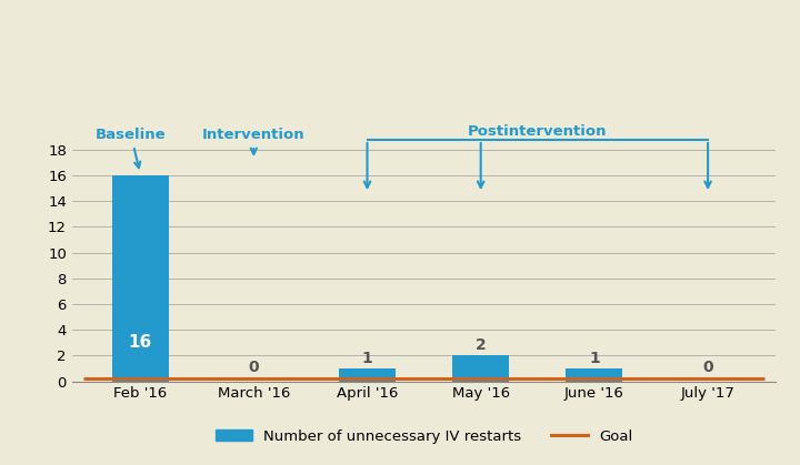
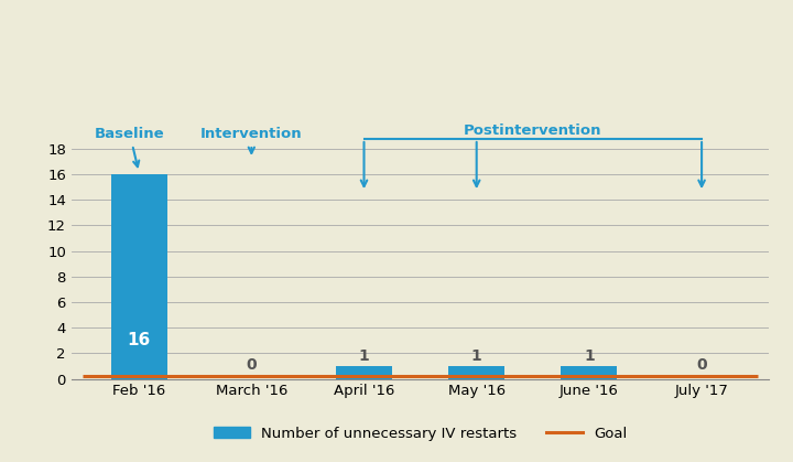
May '16: 2 -> 1
